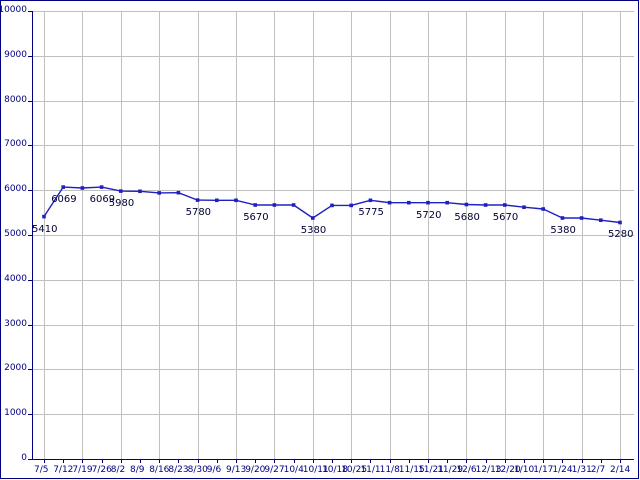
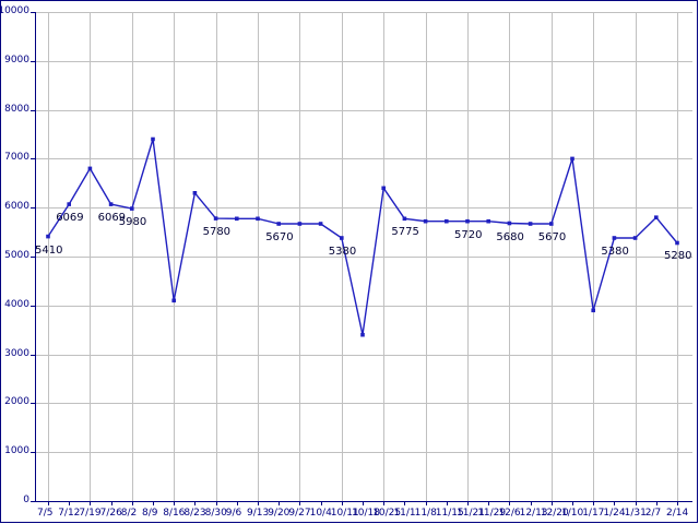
7/19: 6000 -> 6800
8/9: 6000 -> 7400
8/16: 5900 -> 4100
8/23: 5900 -> 6300
10/18: 5700 -> 3400
10/25: 5700 -> 6400
1/10: 5600 -> 7000
1/17: 5600 -> 3900
2/7: 5300 -> 5800
